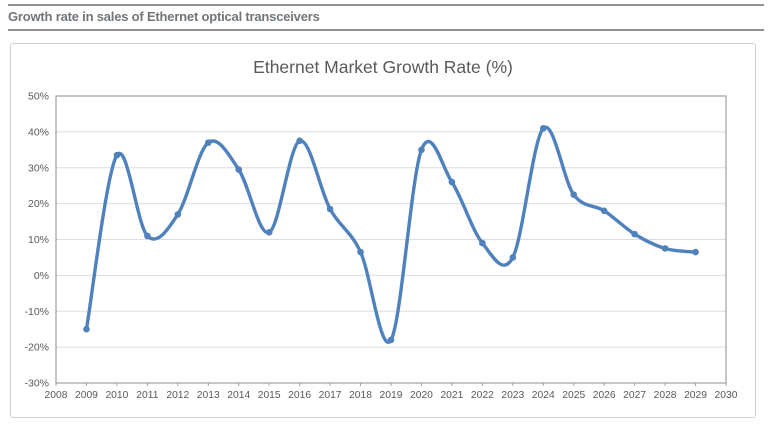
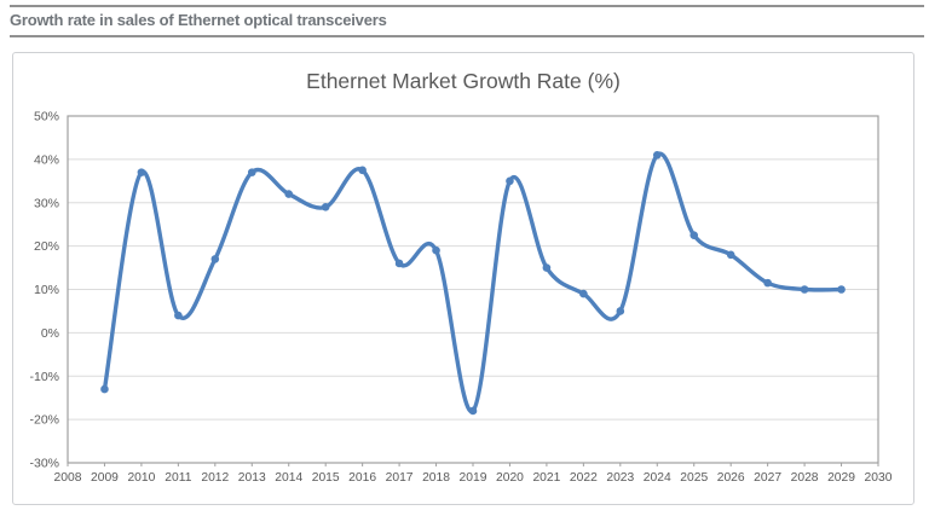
2009: -15% -> -13%
2010: 34% -> 37%
2011: 11% -> 4%
2014: 30% -> 32%
2015: 12% -> 29%
2017: 18% -> 16%
2018: 6% -> 19%
2021: 26% -> 15%
2028: 8% -> 10%
2029: 6% -> 10%
